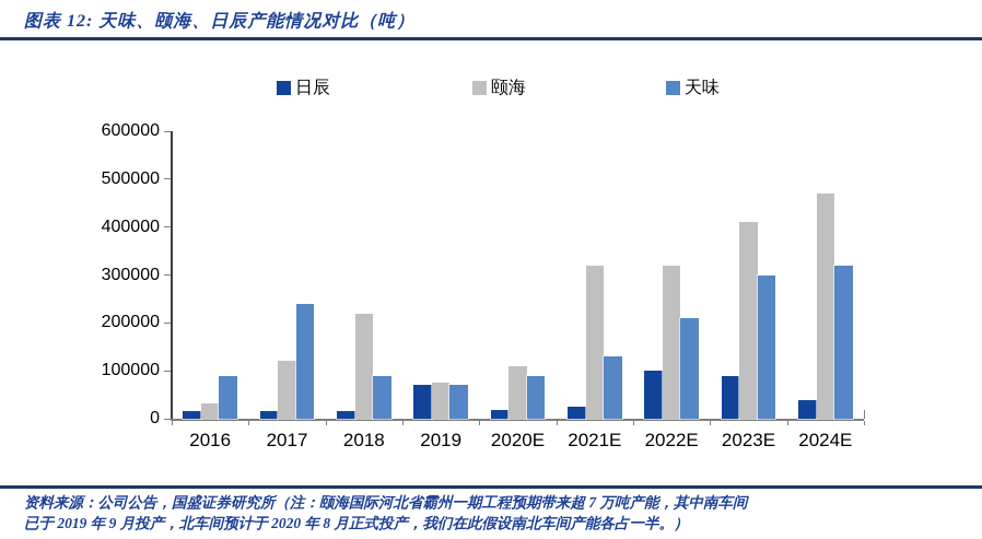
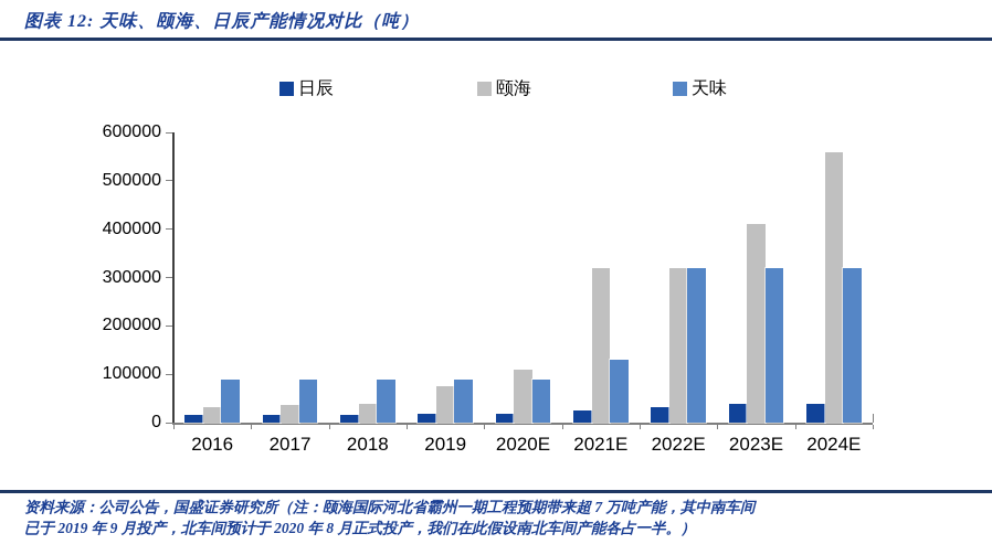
颐海/2017: 120000 -> 40000
天味/2017: 240000 -> 90000
颐海/2018: 220000 -> 40000
日辰/2019: 70000 -> 20000
天味/2019: 70000 -> 90000
日辰/2022E: 100000 -> 30000
天味/2022E: 210000 -> 320000
日辰/2023E: 90000 -> 40000
天味/2023E: 300000 -> 320000
颐海/2024E: 470000 -> 560000
